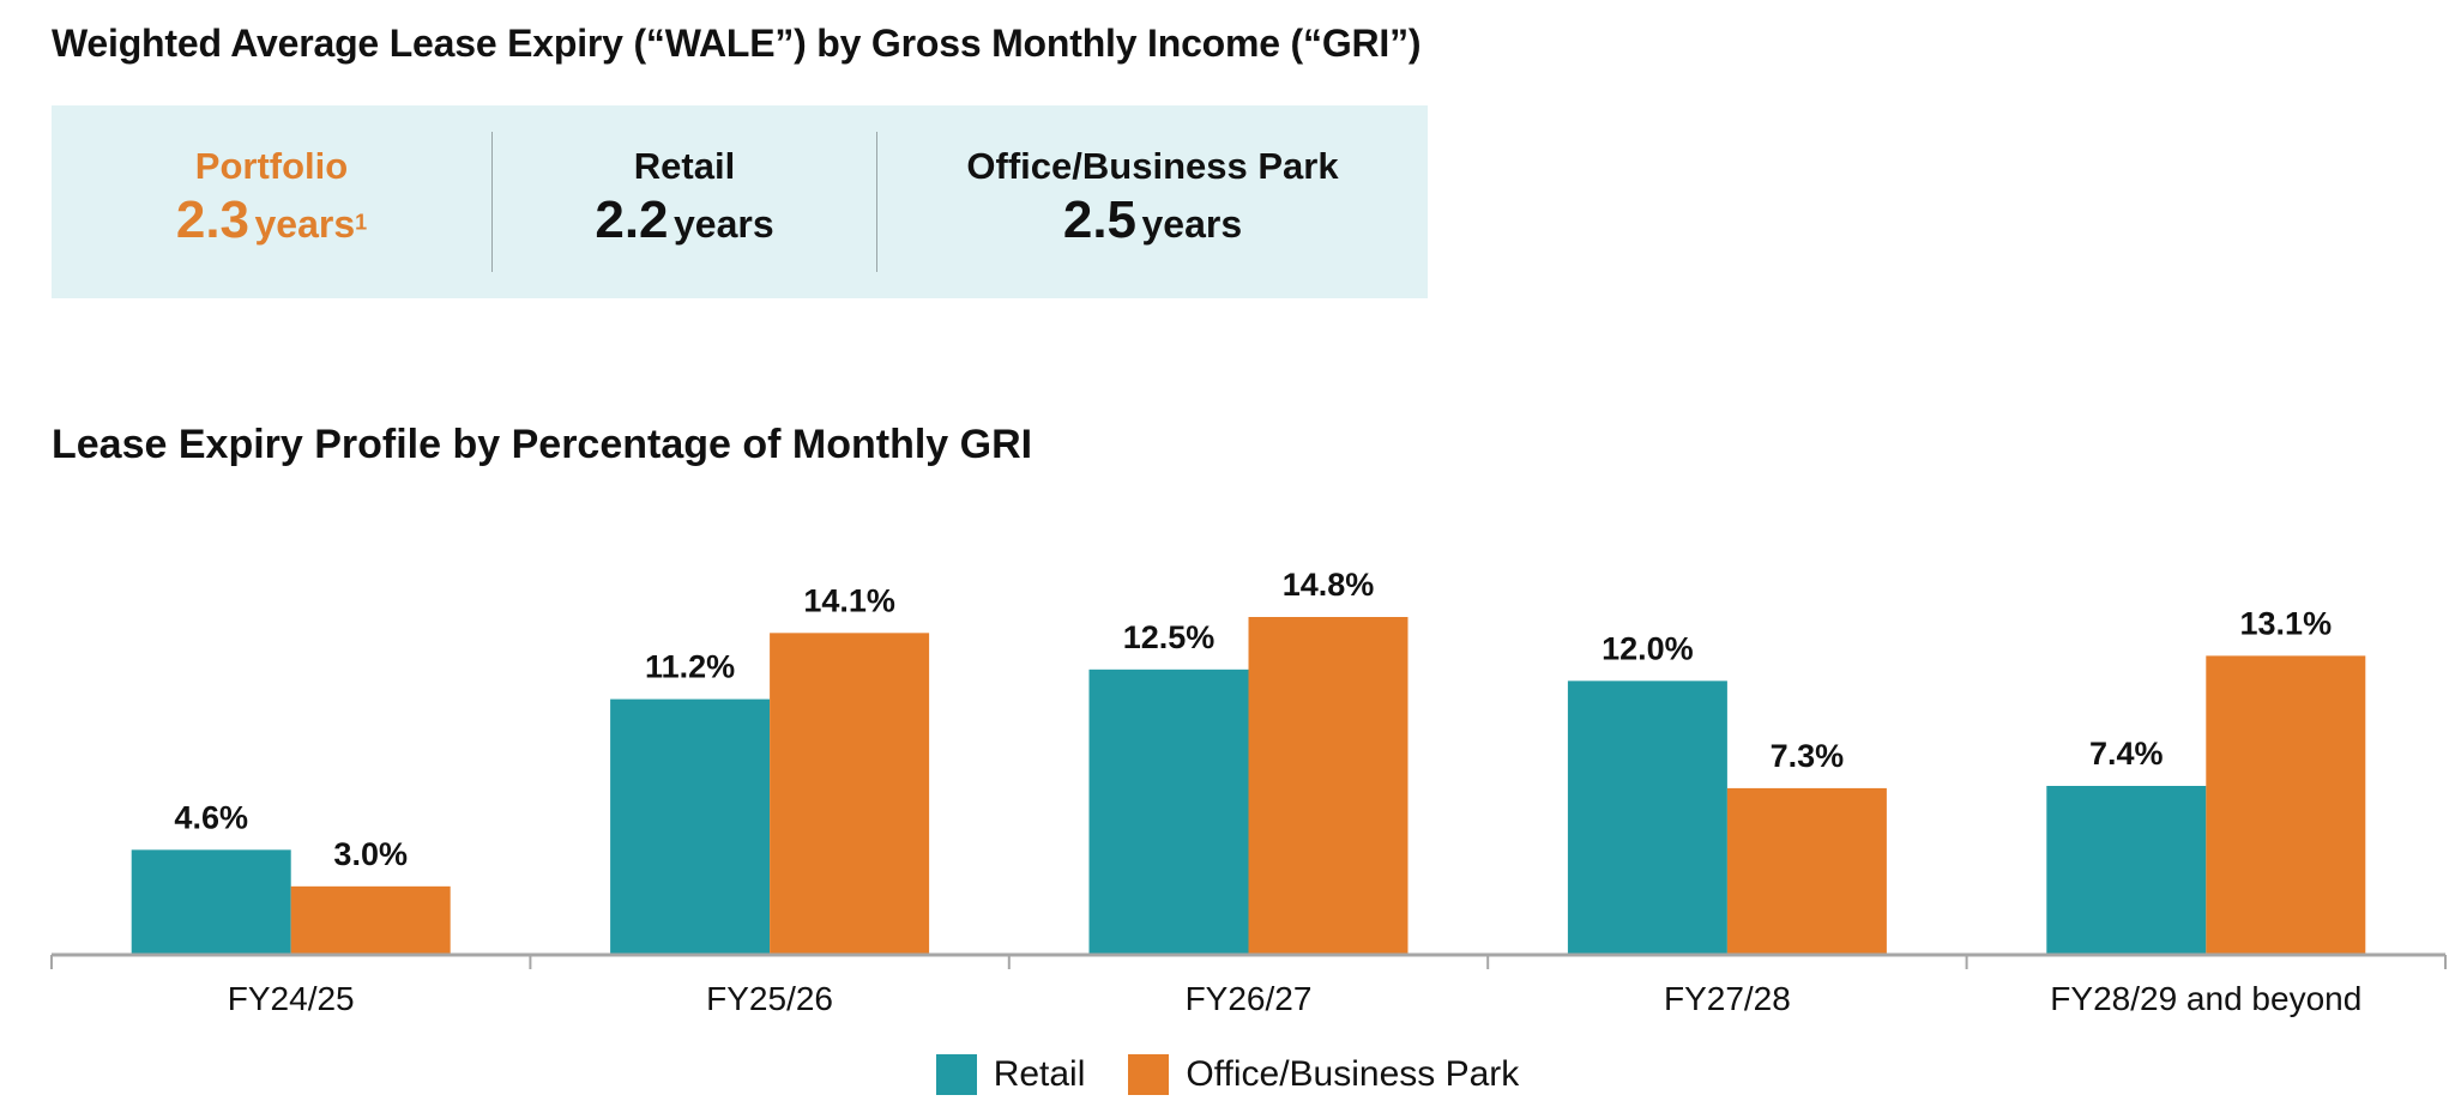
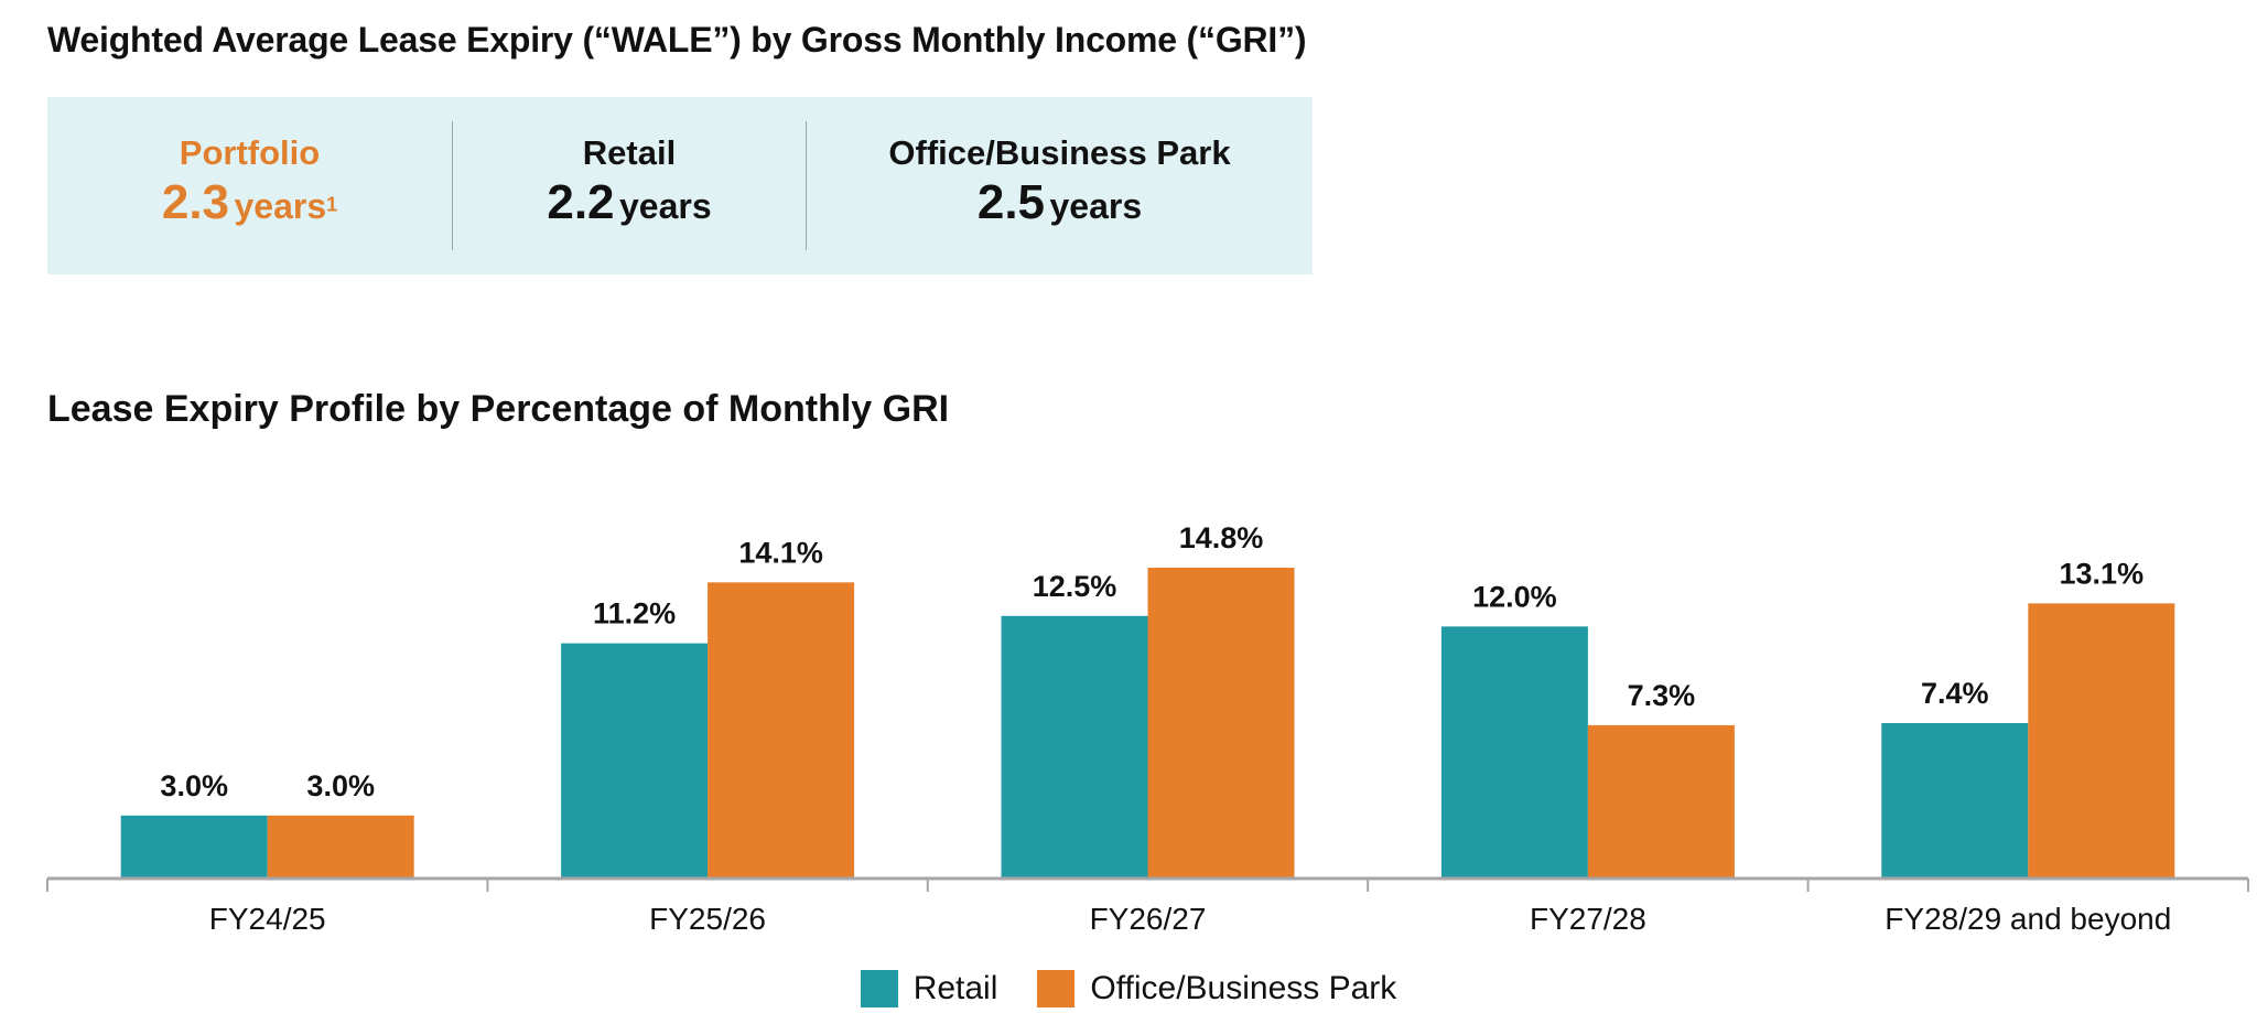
Retail/FY24/25: 4.6% -> 3.0%
